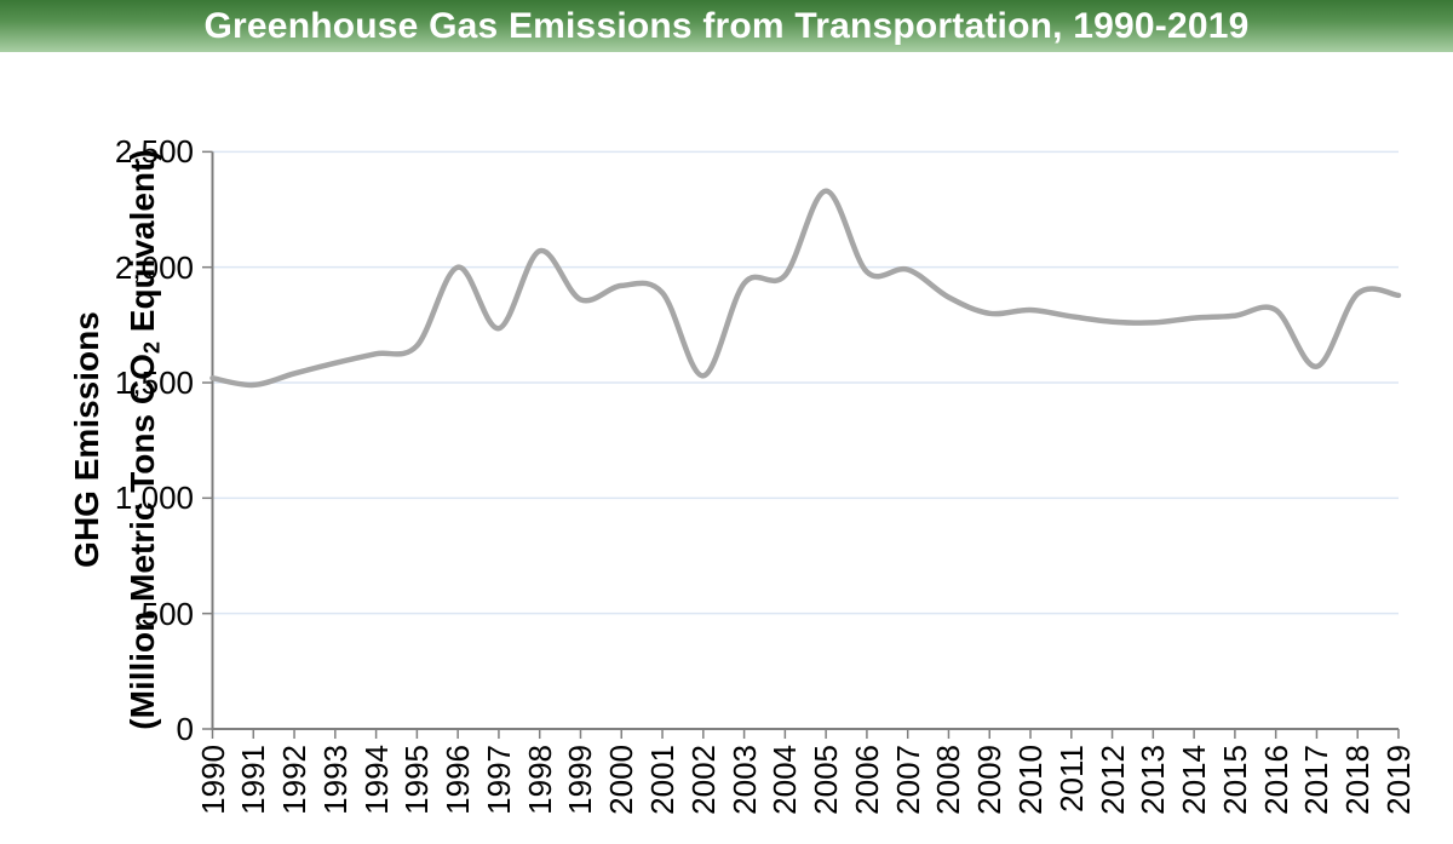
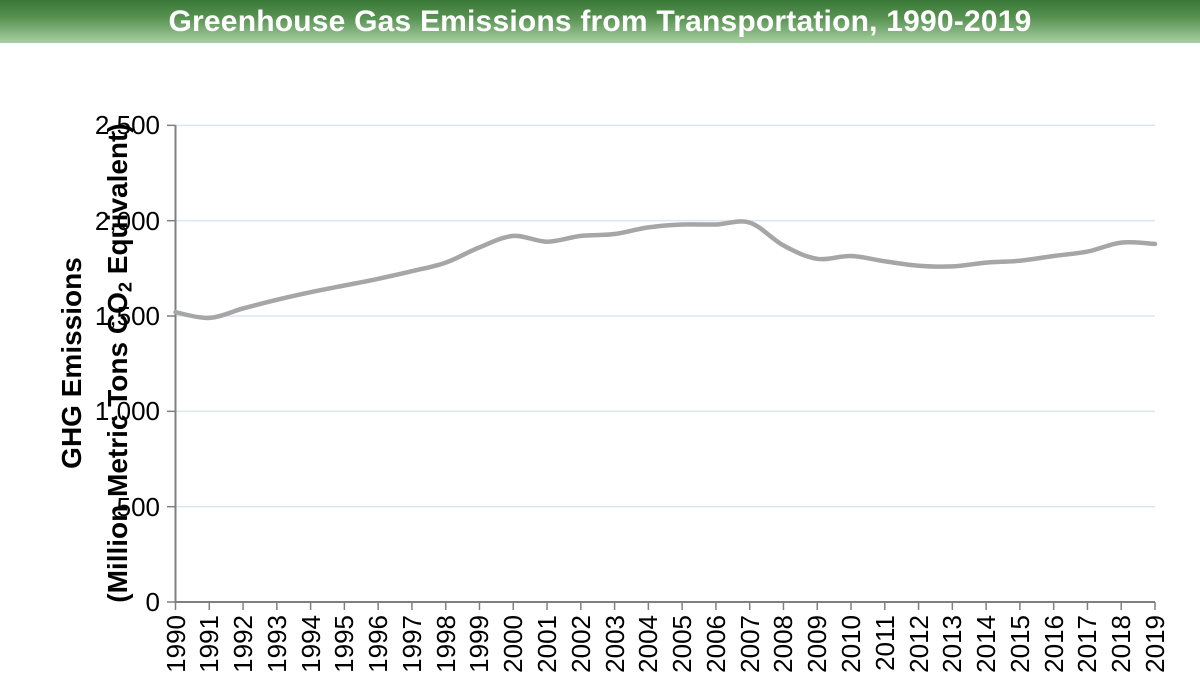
1996: 2000 -> 1700
1998: 2070 -> 1780
2002: 1530 -> 1920
2005: 2330 -> 1980
2017: 1570 -> 1840
